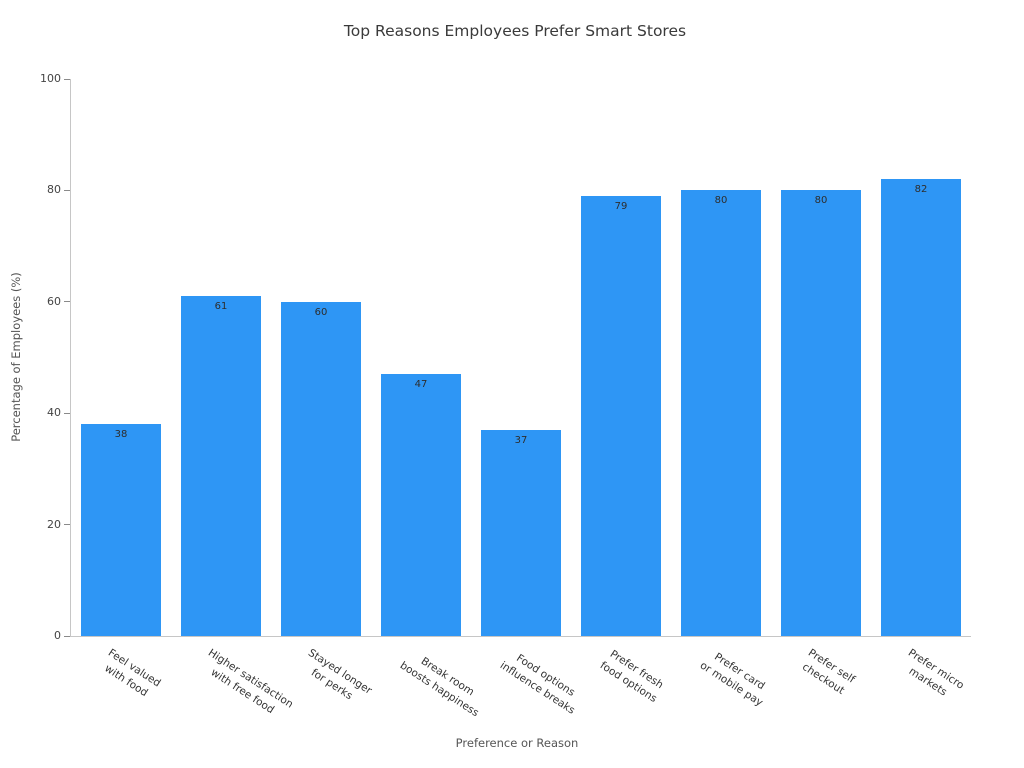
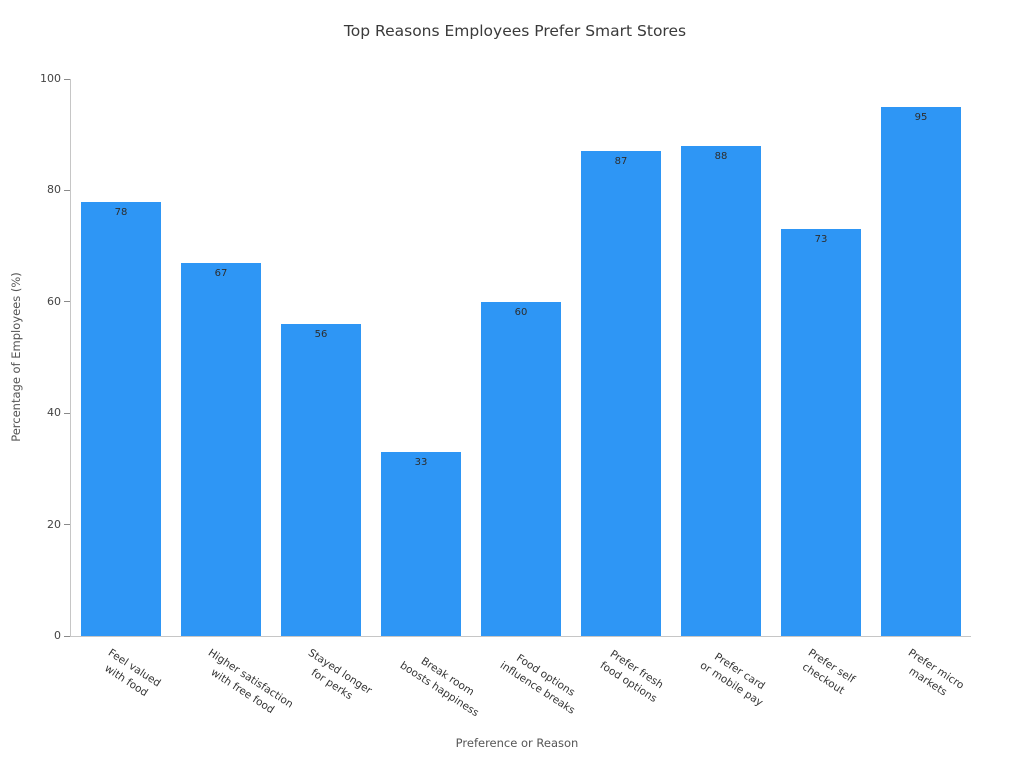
Feel valued with food: 38 -> 78
Higher satisfaction with free food: 61 -> 67
Stayed longer for perks: 60 -> 56
Break room boosts happiness: 47 -> 33
Food options influence breaks: 37 -> 60
Prefer fresh food options: 79 -> 87
Prefer card or mobile pay: 80 -> 88
Prefer self checkout: 80 -> 73
Prefer micro markets: 82 -> 95
